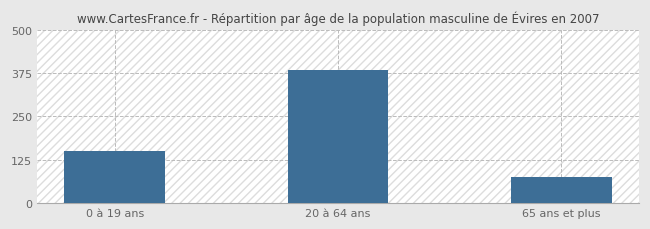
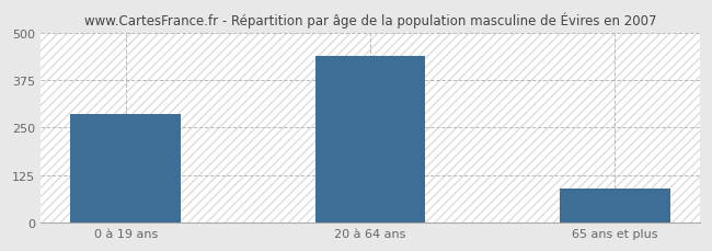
0 à 19 ans: 150 -> 285
20 à 64 ans: 385 -> 440
65 ans et plus: 75 -> 90
